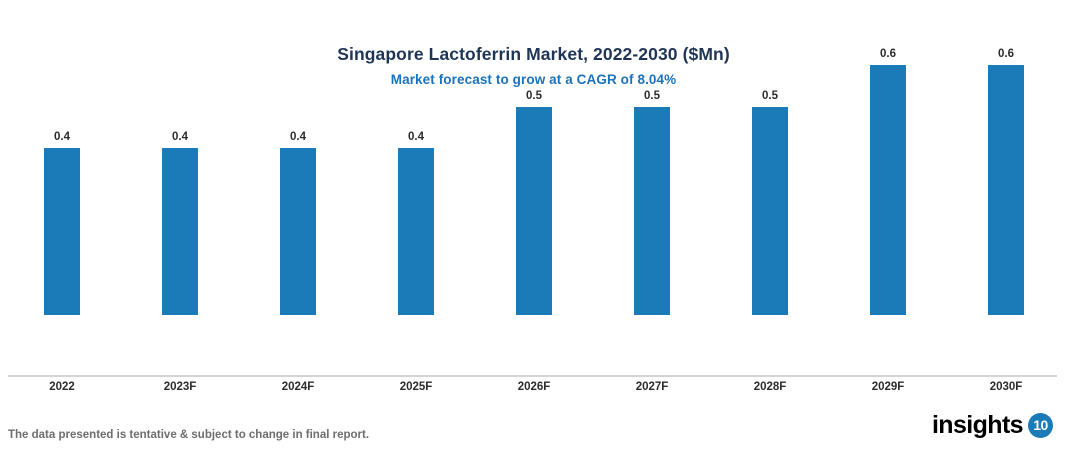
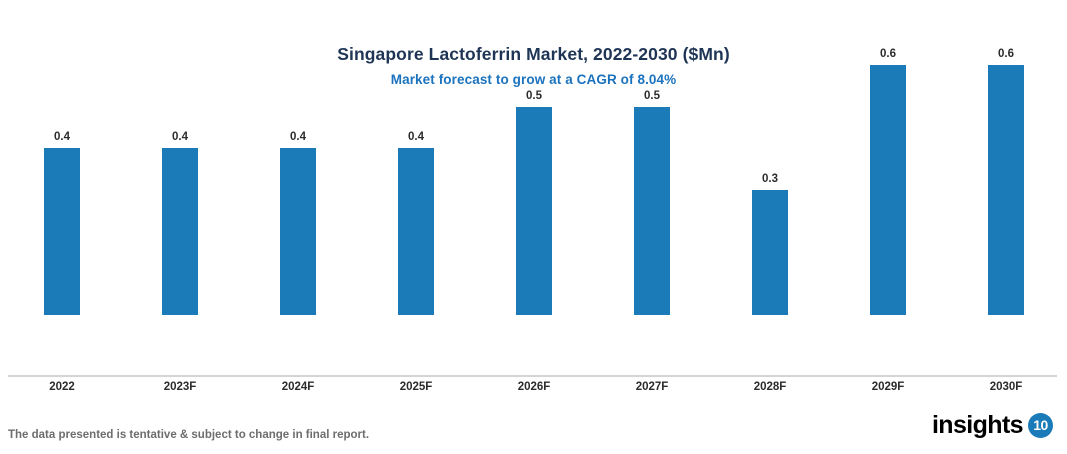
2028F: 0.5 -> 0.3
